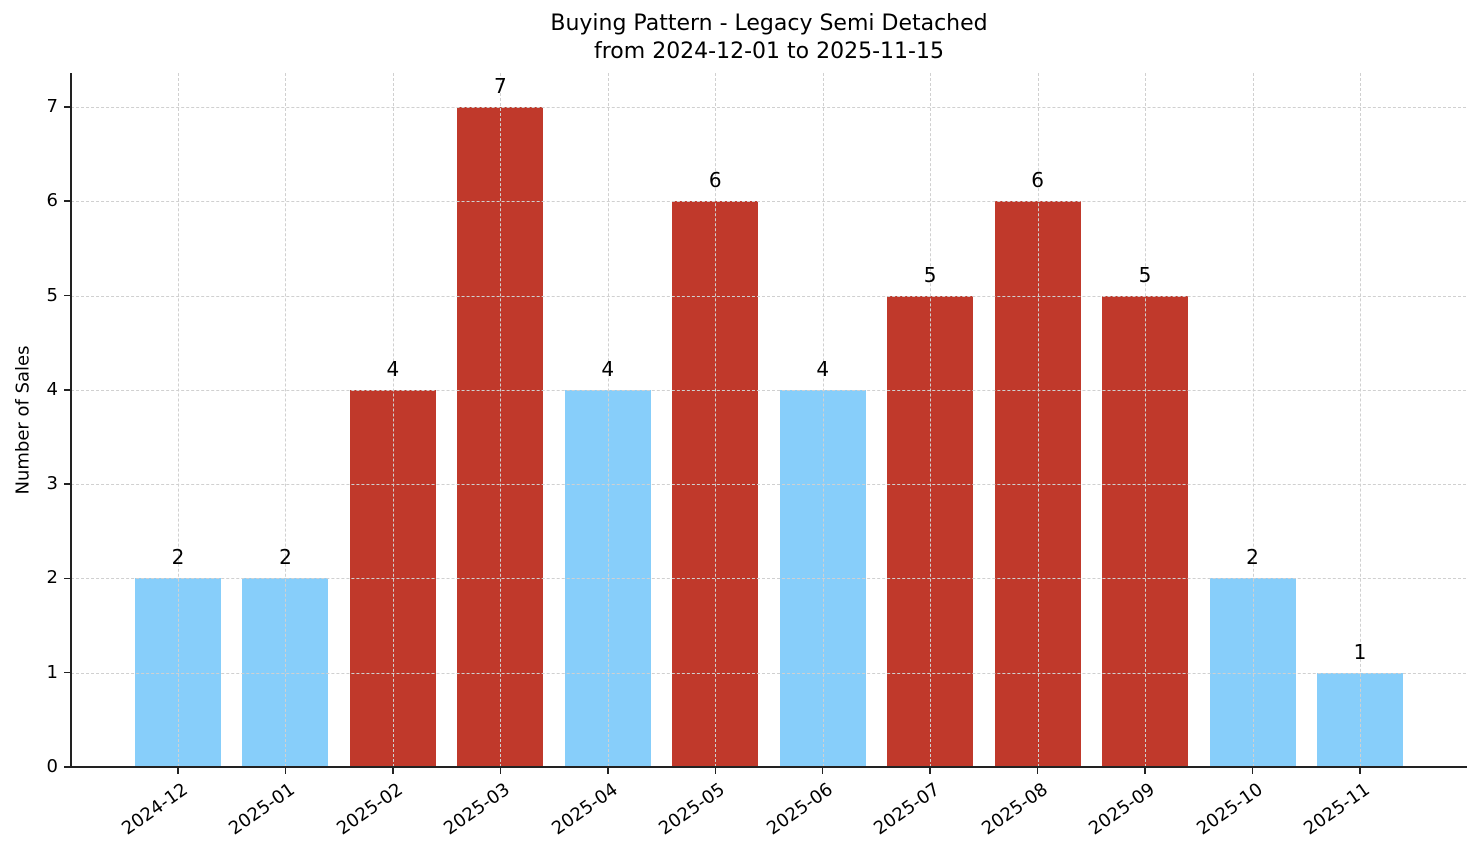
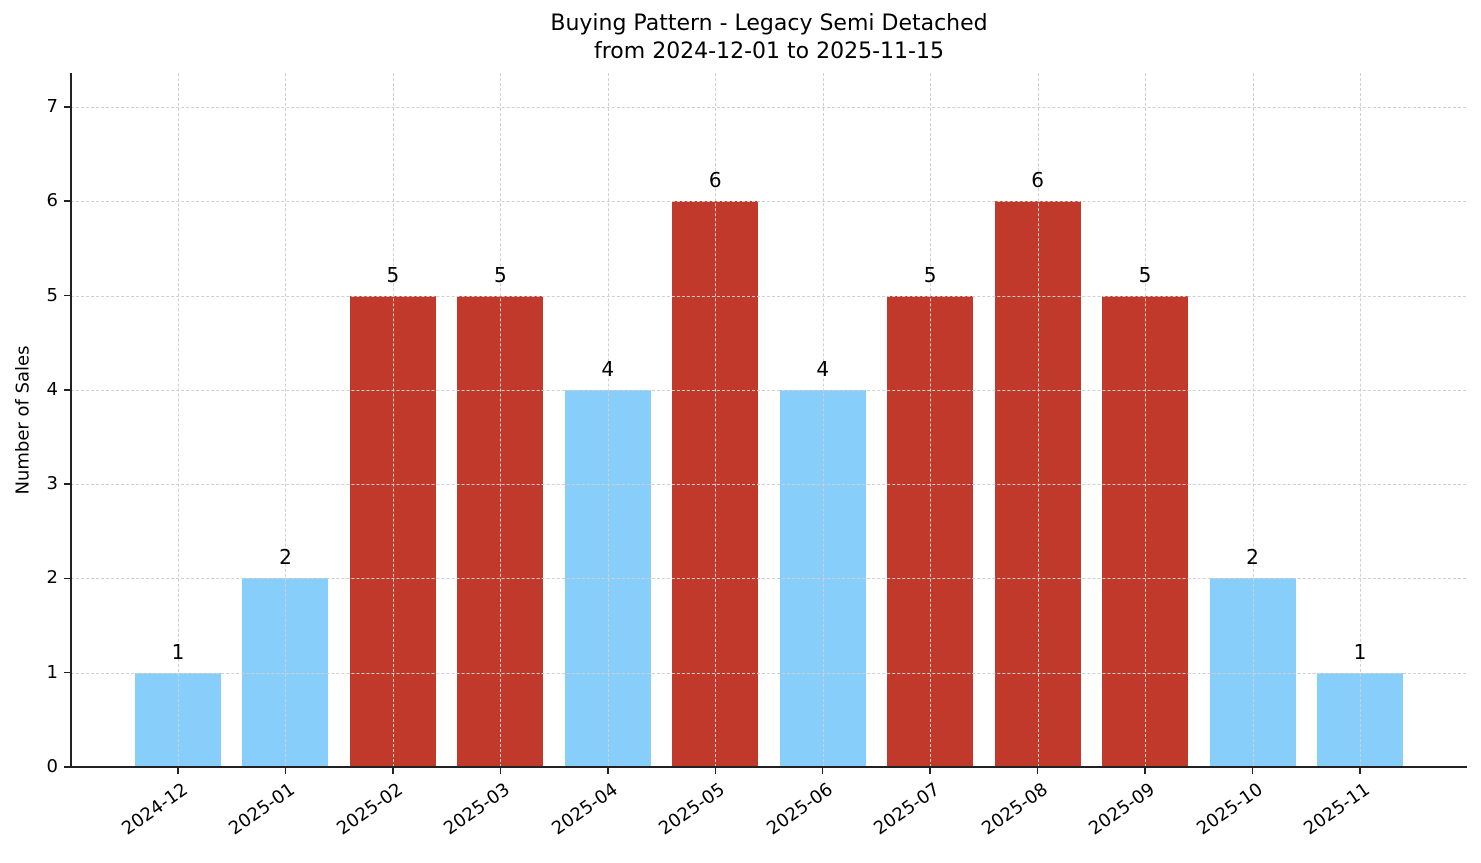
2024-12: 2 -> 1
2025-02: 4 -> 5
2025-03: 7 -> 5
